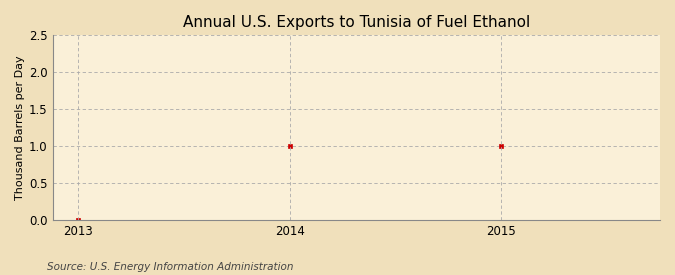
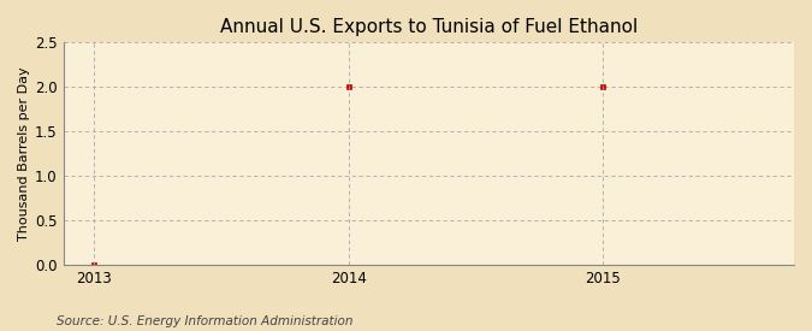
2014: 1 -> 2
2015: 1 -> 2
